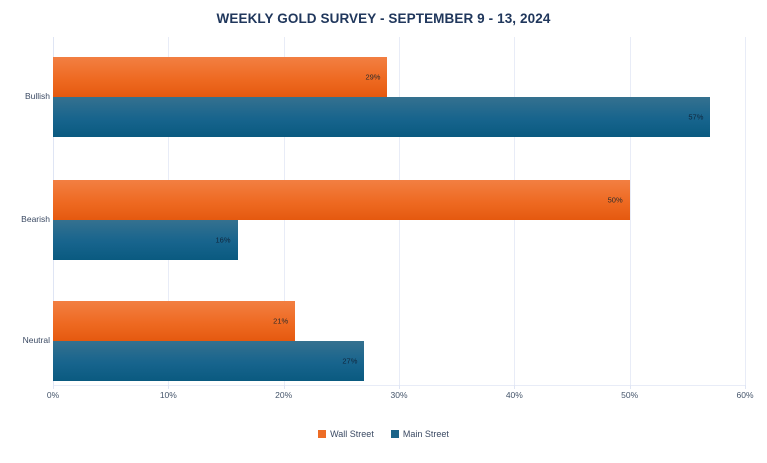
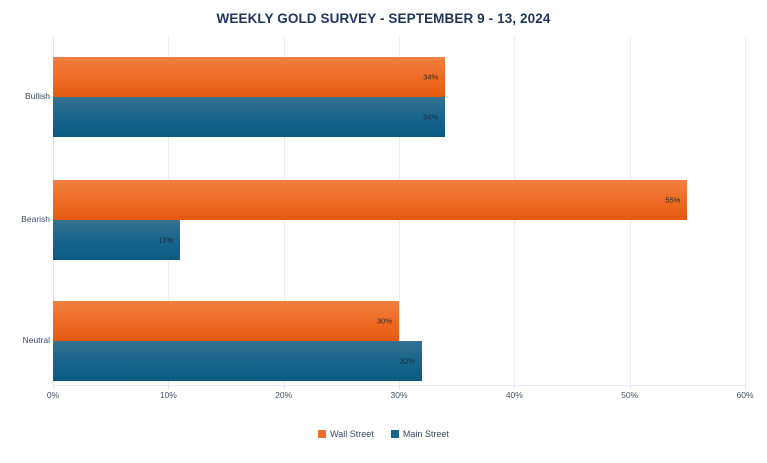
Wall Street/Bullish: 29% -> 34%
Main Street/Bullish: 57% -> 34%
Wall Street/Bearish: 50% -> 55%
Main Street/Bearish: 16% -> 11%
Wall Street/Neutral: 21% -> 30%
Main Street/Neutral: 27% -> 32%
